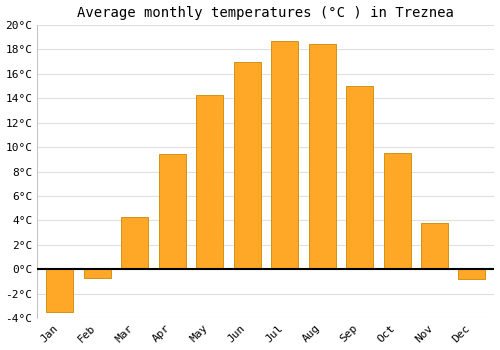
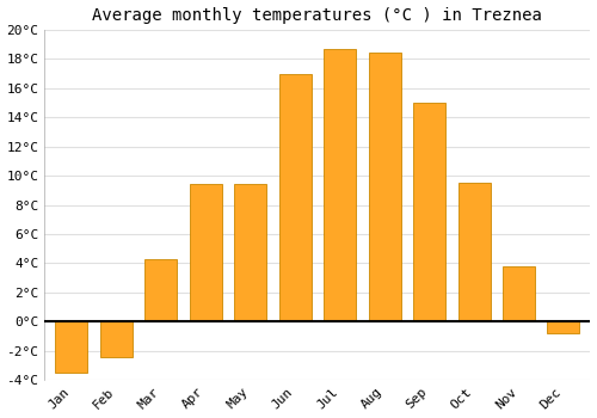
Feb: -0.7°C -> -2.4°C
May: 14.3°C -> 9.4°C
